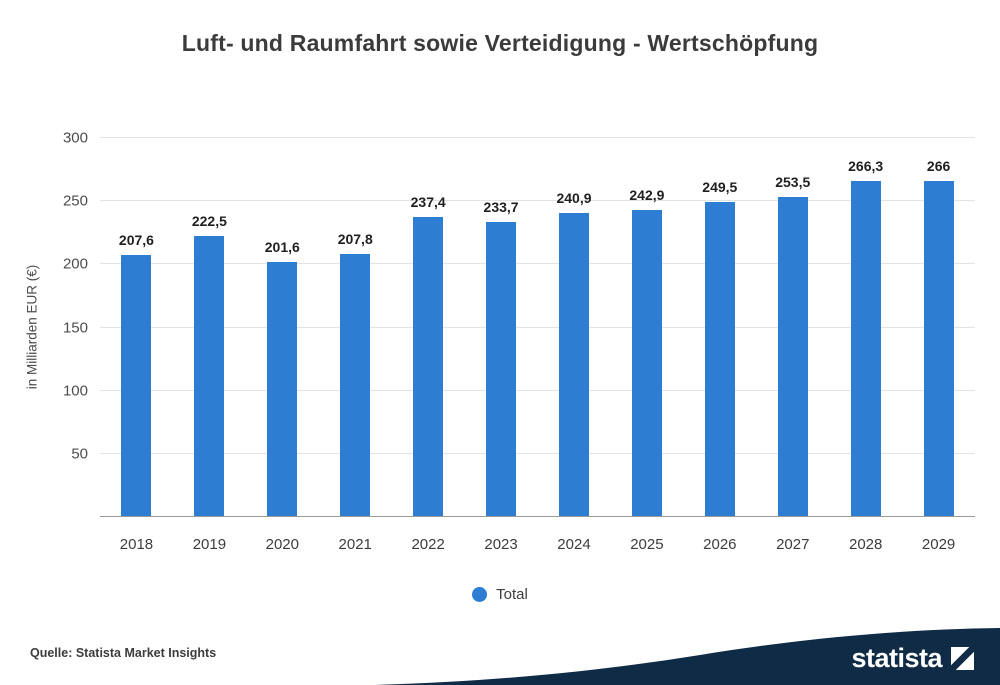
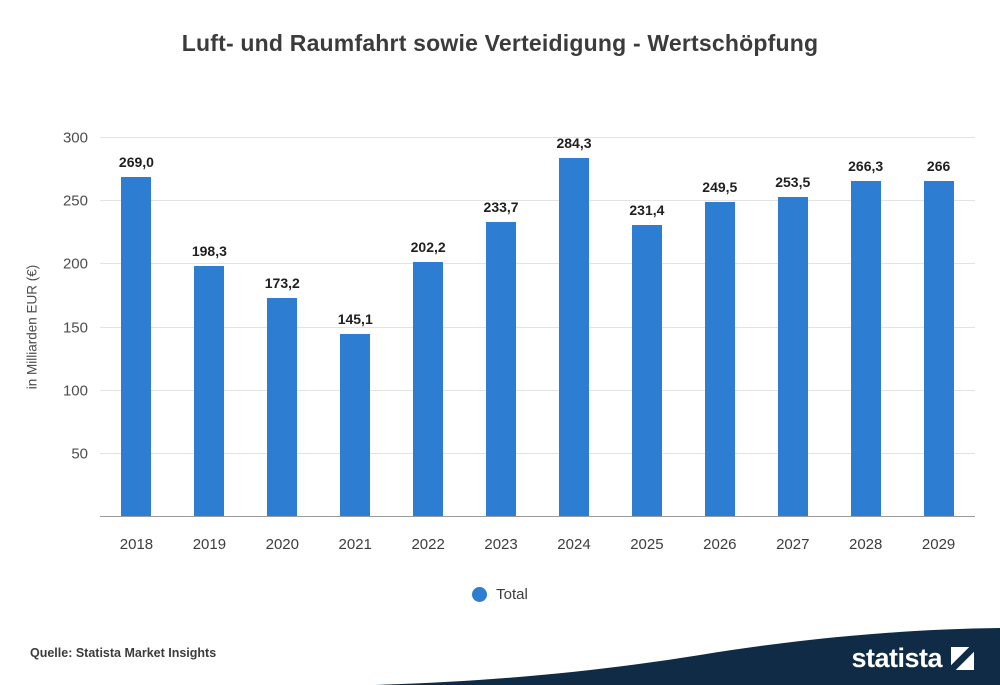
2018: 207,6 -> 269,0
2019: 222,5 -> 198,3
2020: 201,6 -> 173,2
2021: 207,8 -> 145,1
2022: 237,4 -> 202,2
2024: 240,9 -> 284,3
2025: 242,9 -> 231,4
